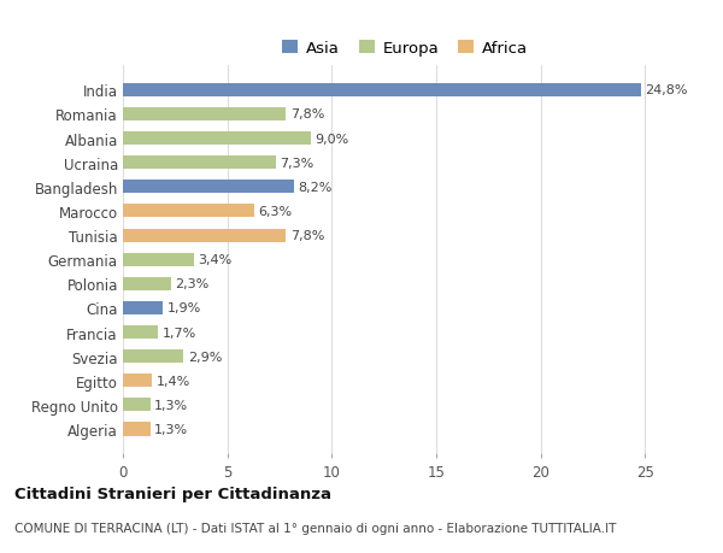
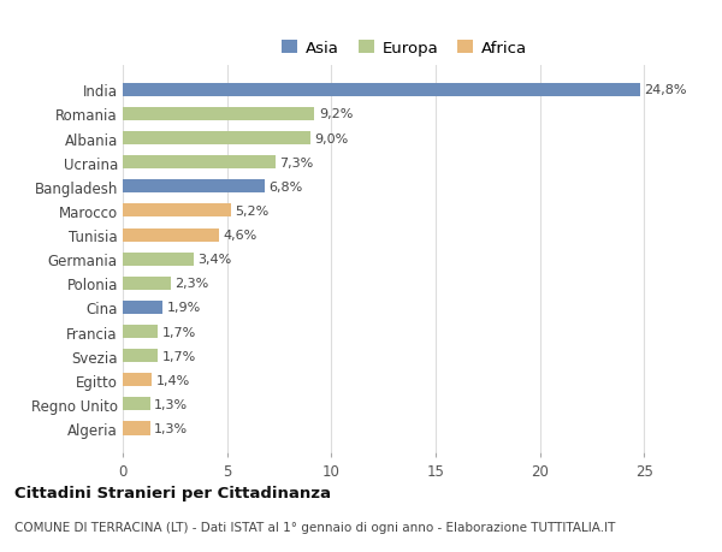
Romania: 7,8% -> 9,2%
Bangladesh: 8,2% -> 6,8%
Marocco: 6,3% -> 5,2%
Tunisia: 7,8% -> 4,6%
Svezia: 2,9% -> 1,7%
